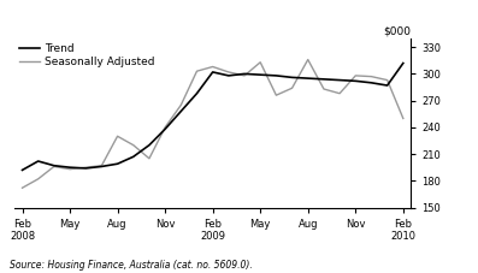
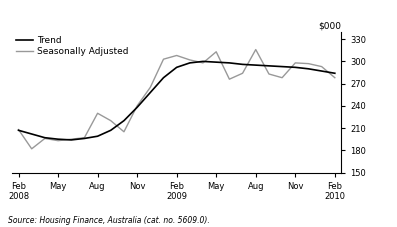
Trend/Feb 2008: 192 -> 207
Seasonally Adjusted/Feb 2008: 172 -> 208
Trend/Feb 2009: 302 -> 292
Trend/Feb 2010: 312 -> 284
Seasonally Adjusted/Feb 2010: 250 -> 278
